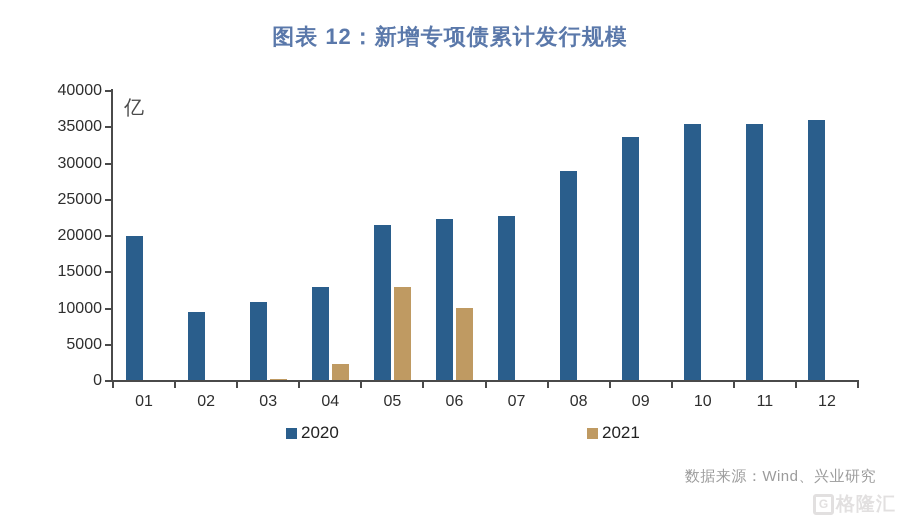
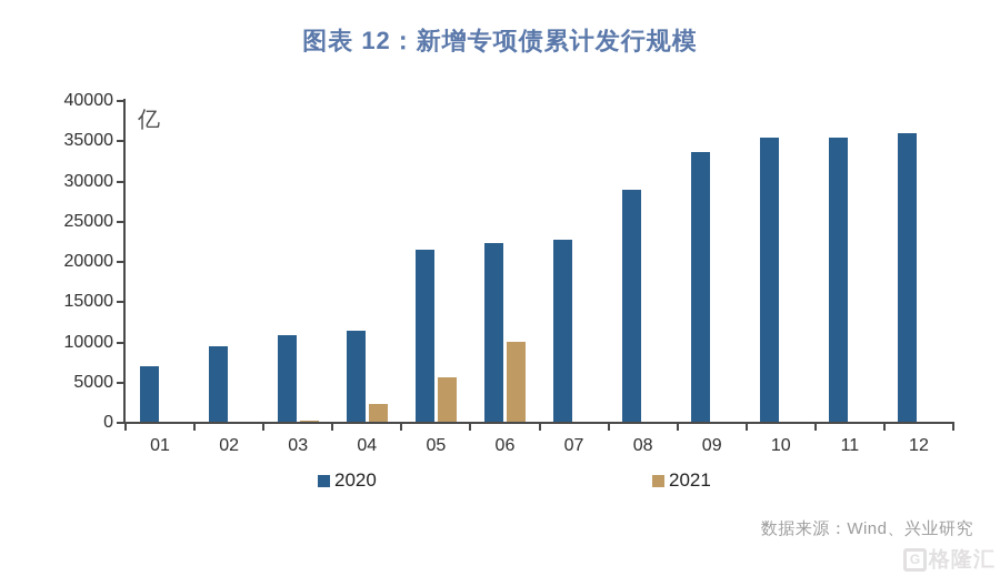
2020/01: 20000 -> 7000
2020/04: 13000 -> 12000
2021/05: 13000 -> 6000
